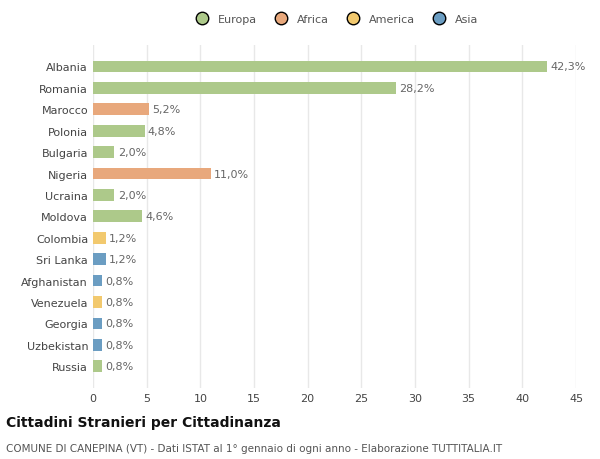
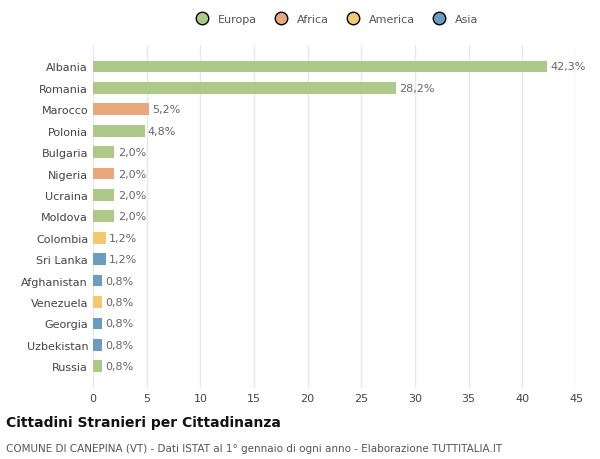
Nigeria: 11,0% -> 2,0%
Moldova: 4,6% -> 2,0%
